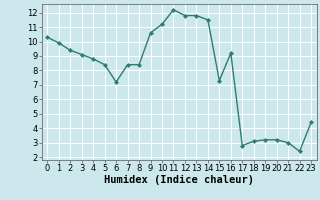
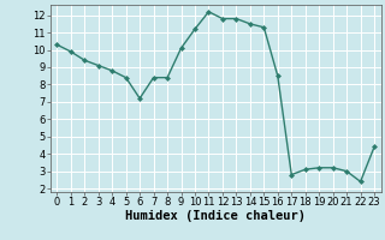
9: 10.6 -> 10.1
15: 7.3 -> 11.3
16: 9.2 -> 8.5
